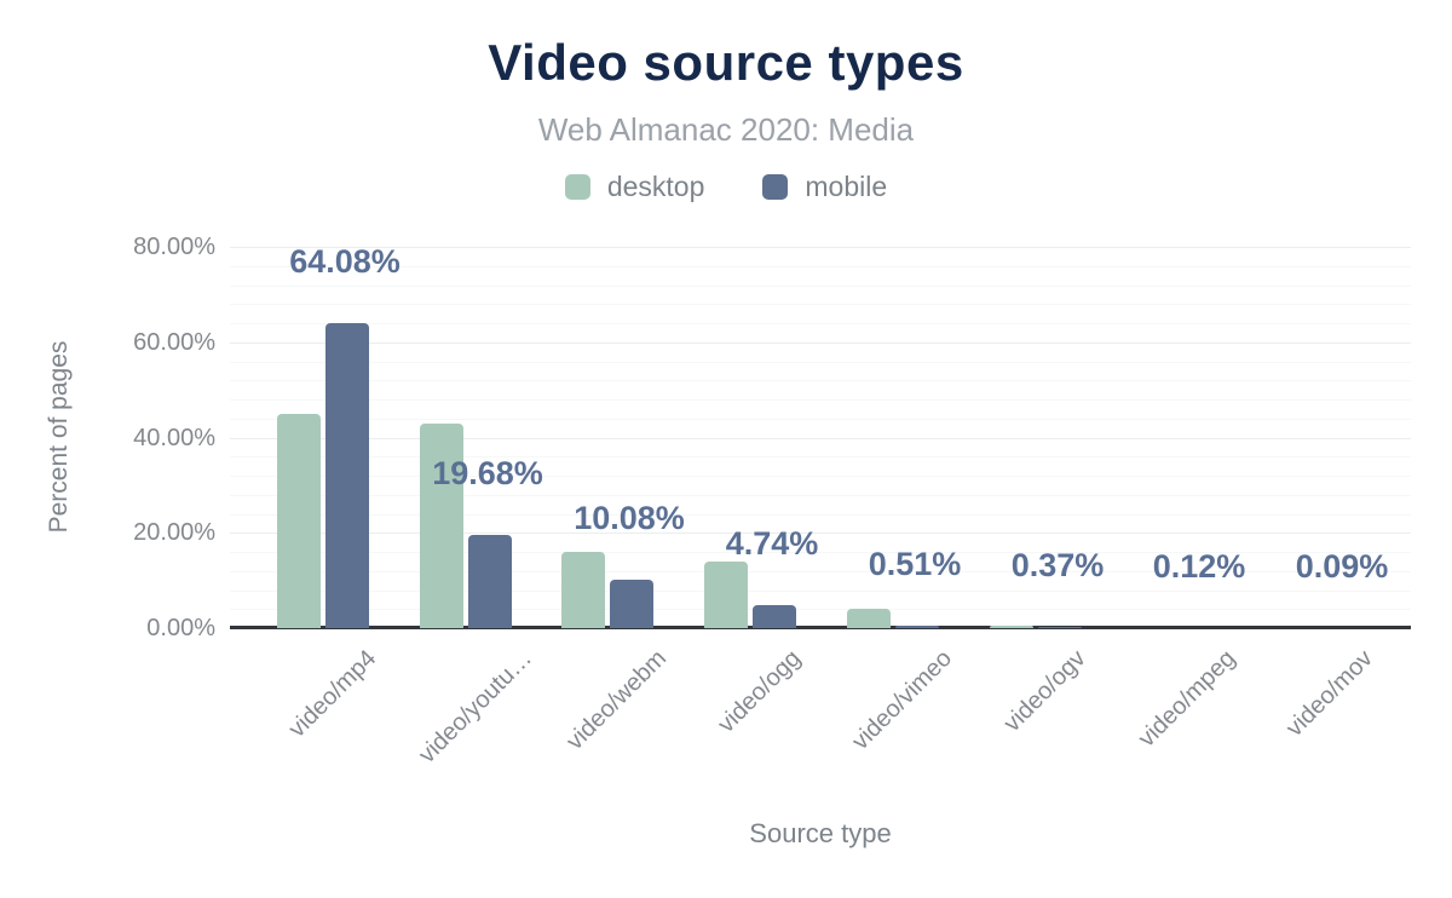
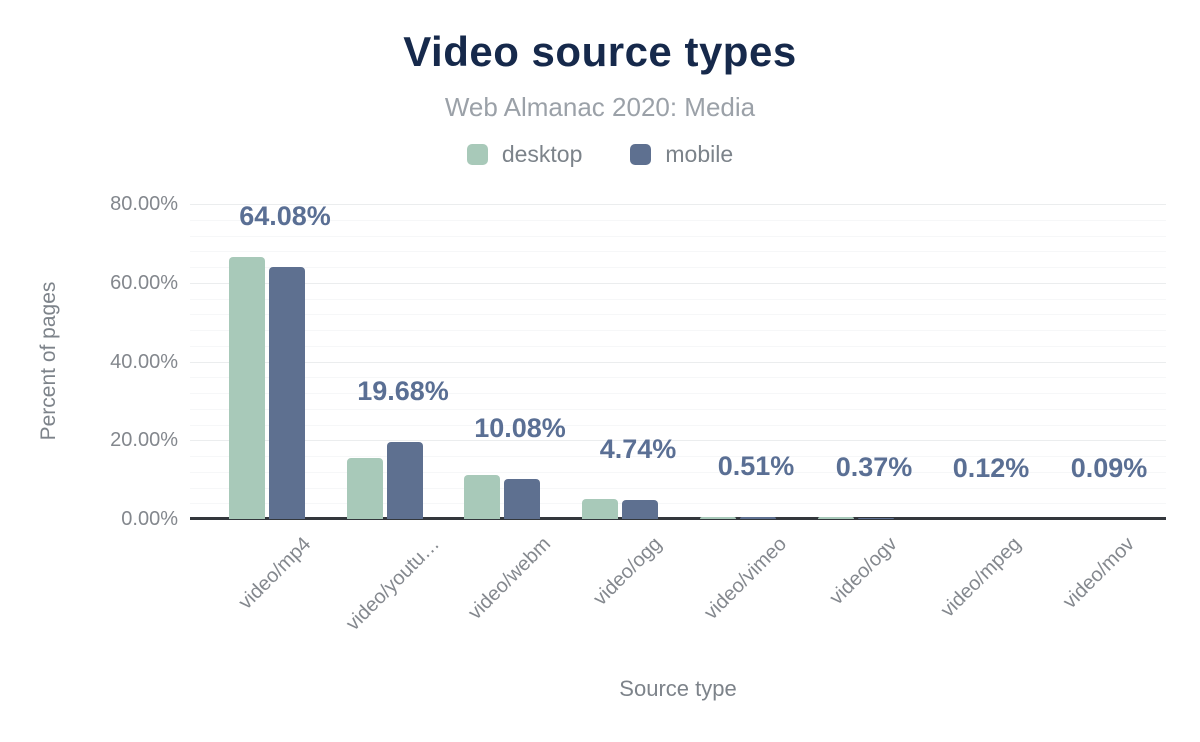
desktop/video/mp4: 45% -> 66%
desktop/video/youtu…: 43% -> 16%
desktop/video/webm: 16% -> 11%
desktop/video/ogg: 14% -> 5%
desktop/video/vimeo: 4% -> 1%
